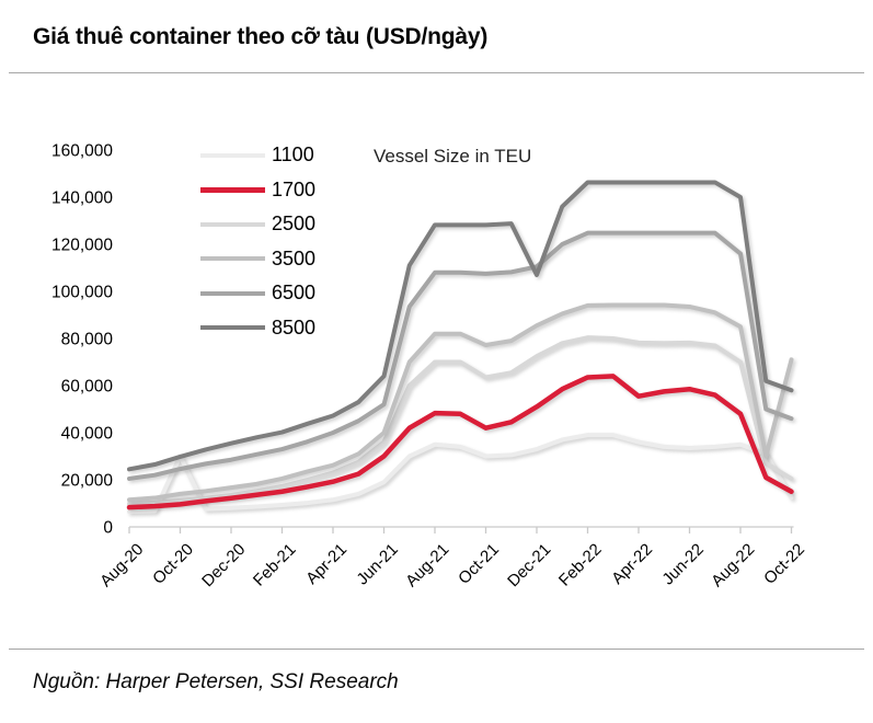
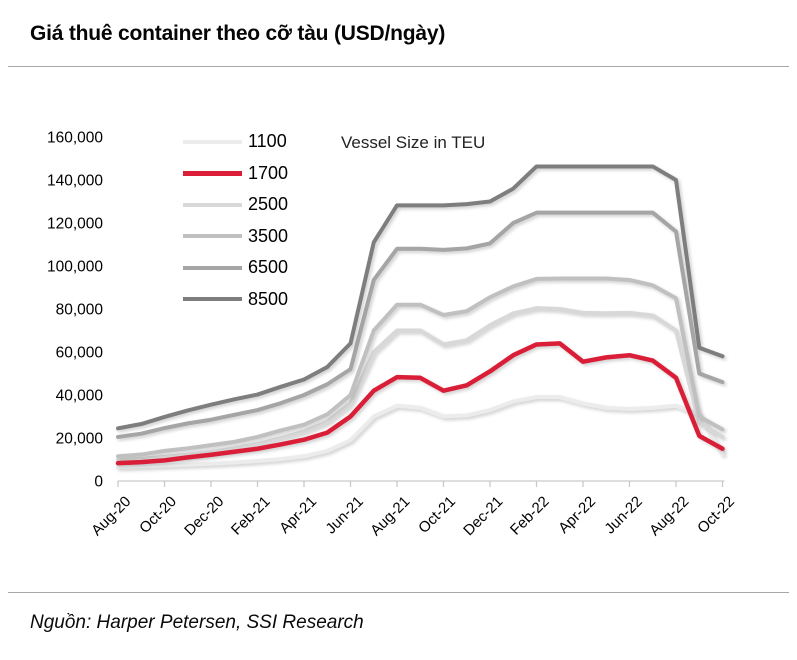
1100/Oct-20: 30000 -> 7000
8500/Dec-21: 107000 -> 130000
3500/Oct-22: 71000 -> 24000
